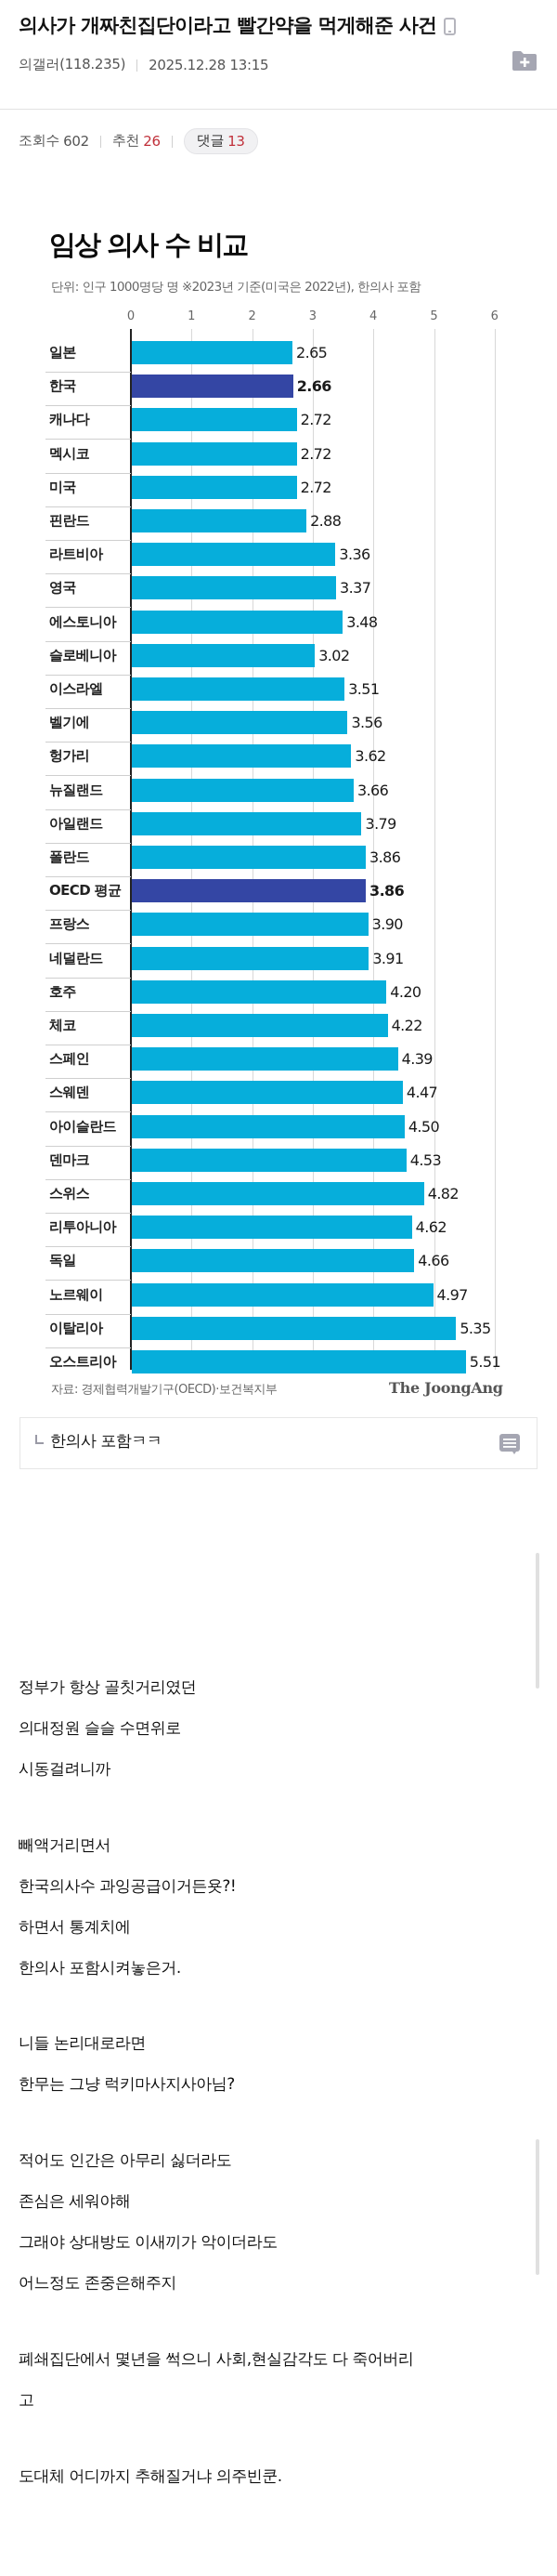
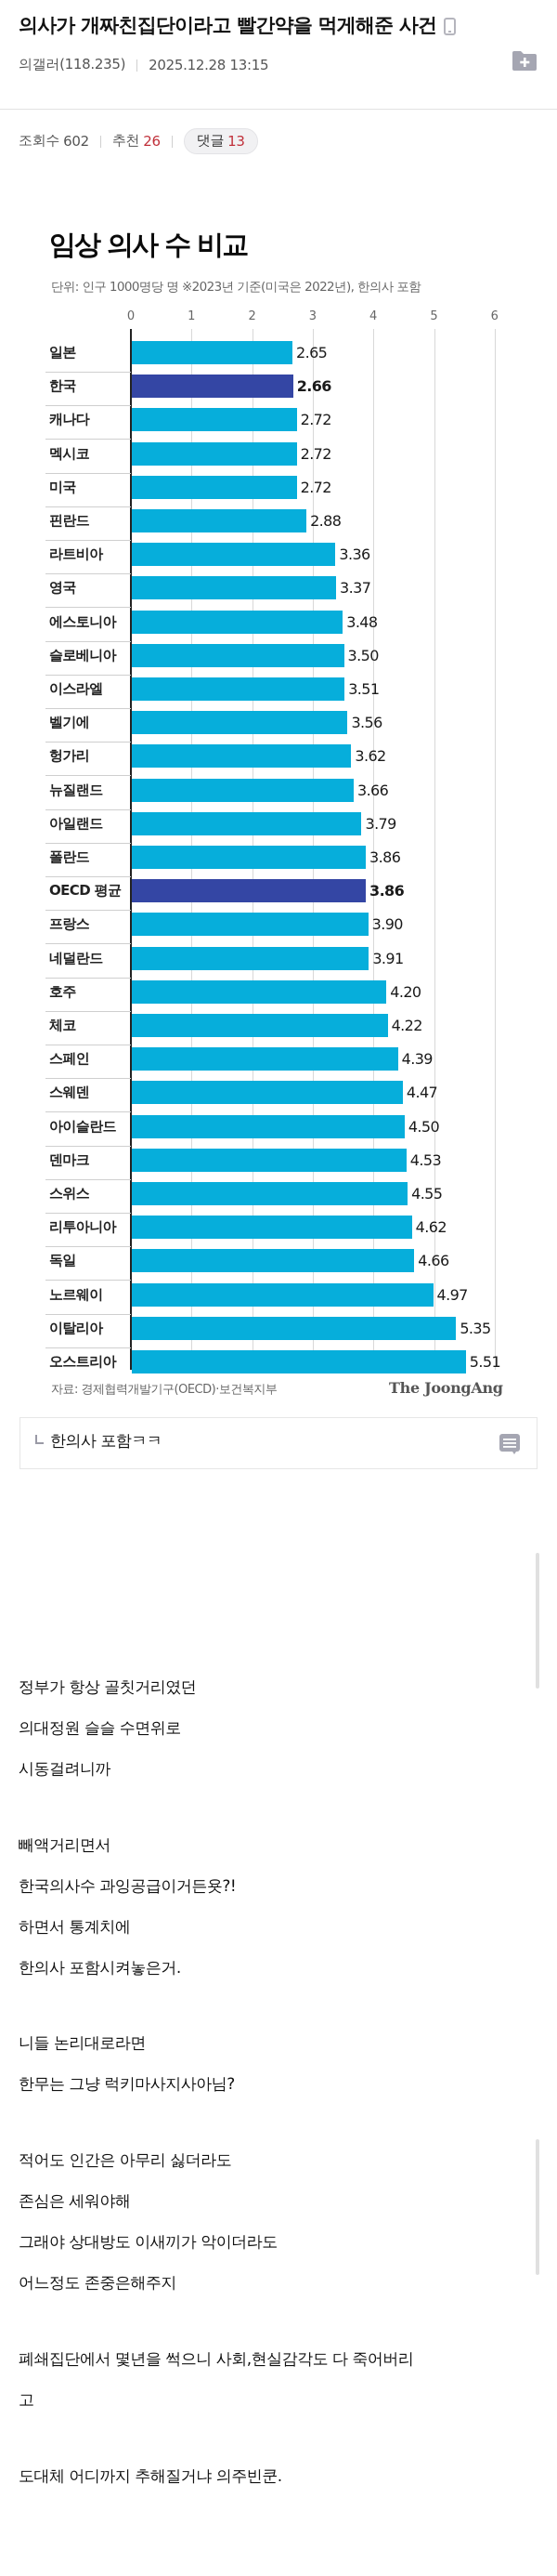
슬로베니아: 3.02 -> 3.50
스위스: 4.82 -> 4.55
